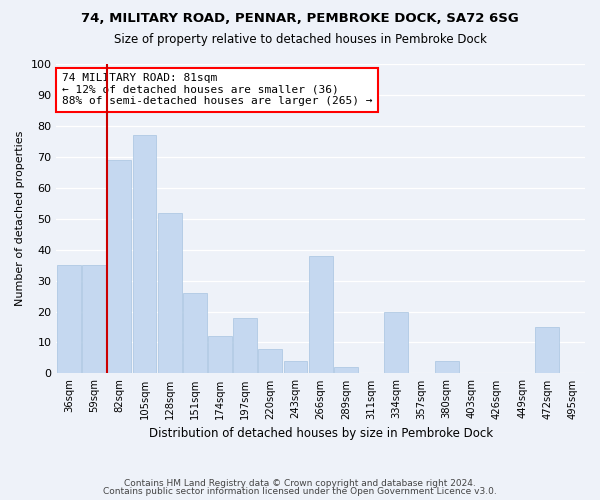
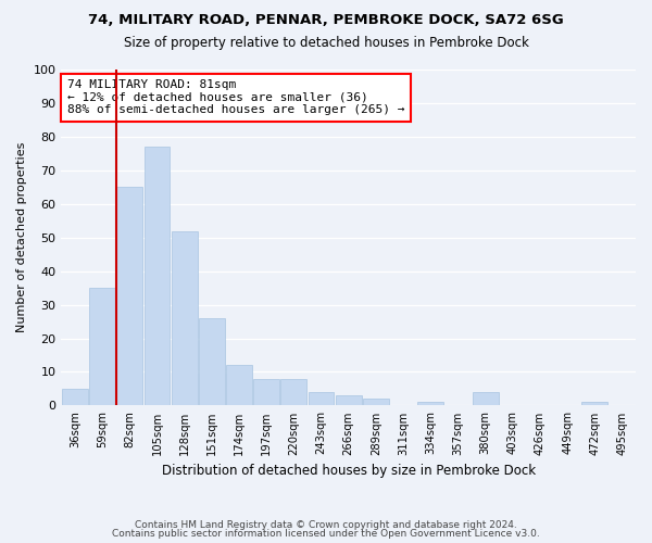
36sqm: 35 -> 5
82sqm: 69 -> 65
197sqm: 18 -> 8
266sqm: 38 -> 3
334sqm: 20 -> 1
472sqm: 15 -> 1
